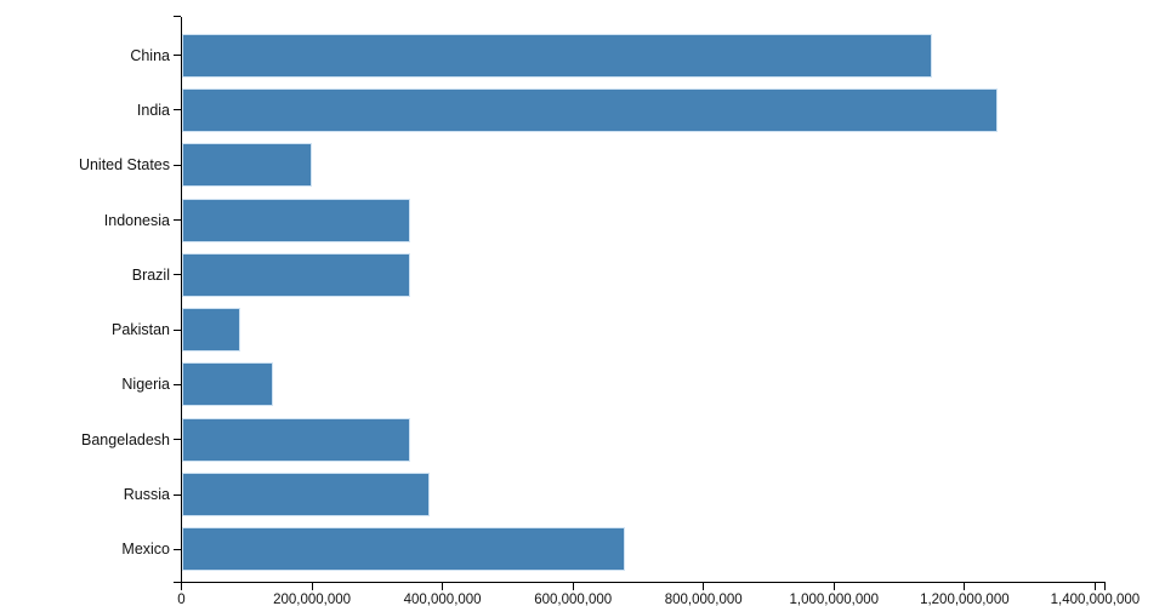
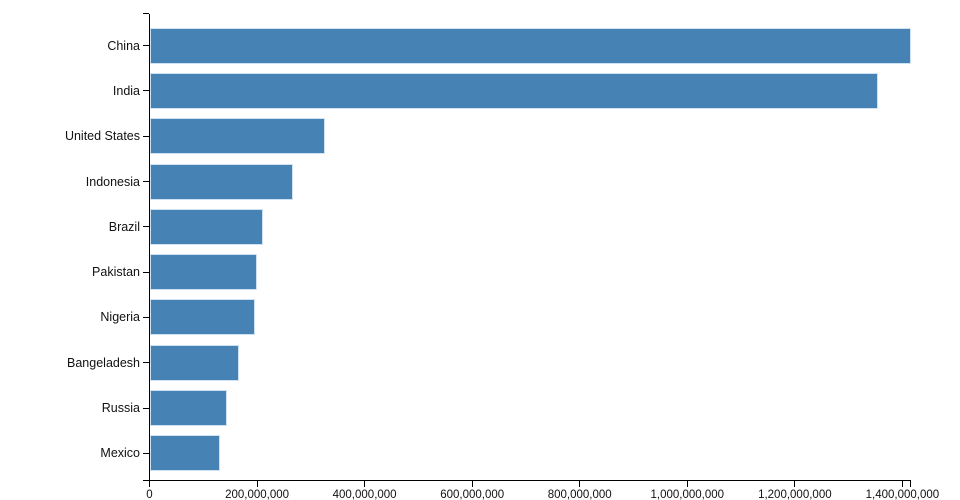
China: 1150000000 -> 1420000000
India: 1250000000 -> 1350000000
United States: 200000000 -> 330000000
Indonesia: 350000000 -> 270000000
Brazil: 350000000 -> 210000000
Pakistan: 90000000 -> 200000000
Nigeria: 140000000 -> 200000000
Bangeladesh: 350000000 -> 170000000
Russia: 380000000 -> 140000000
Mexico: 680000000 -> 130000000
